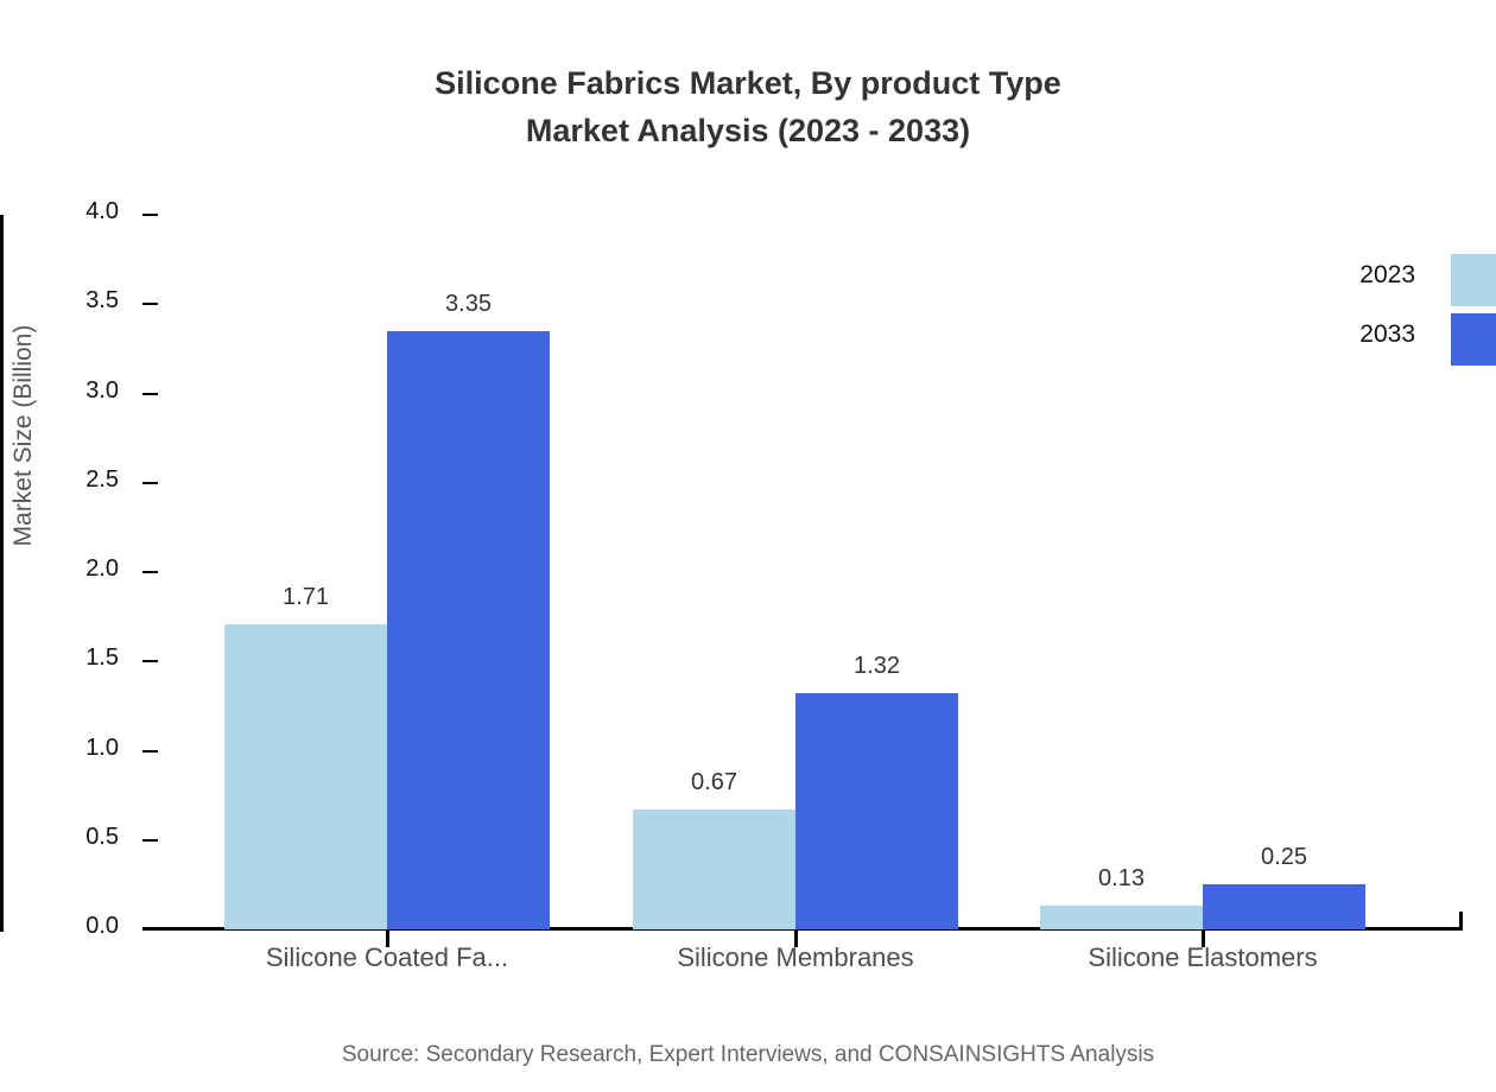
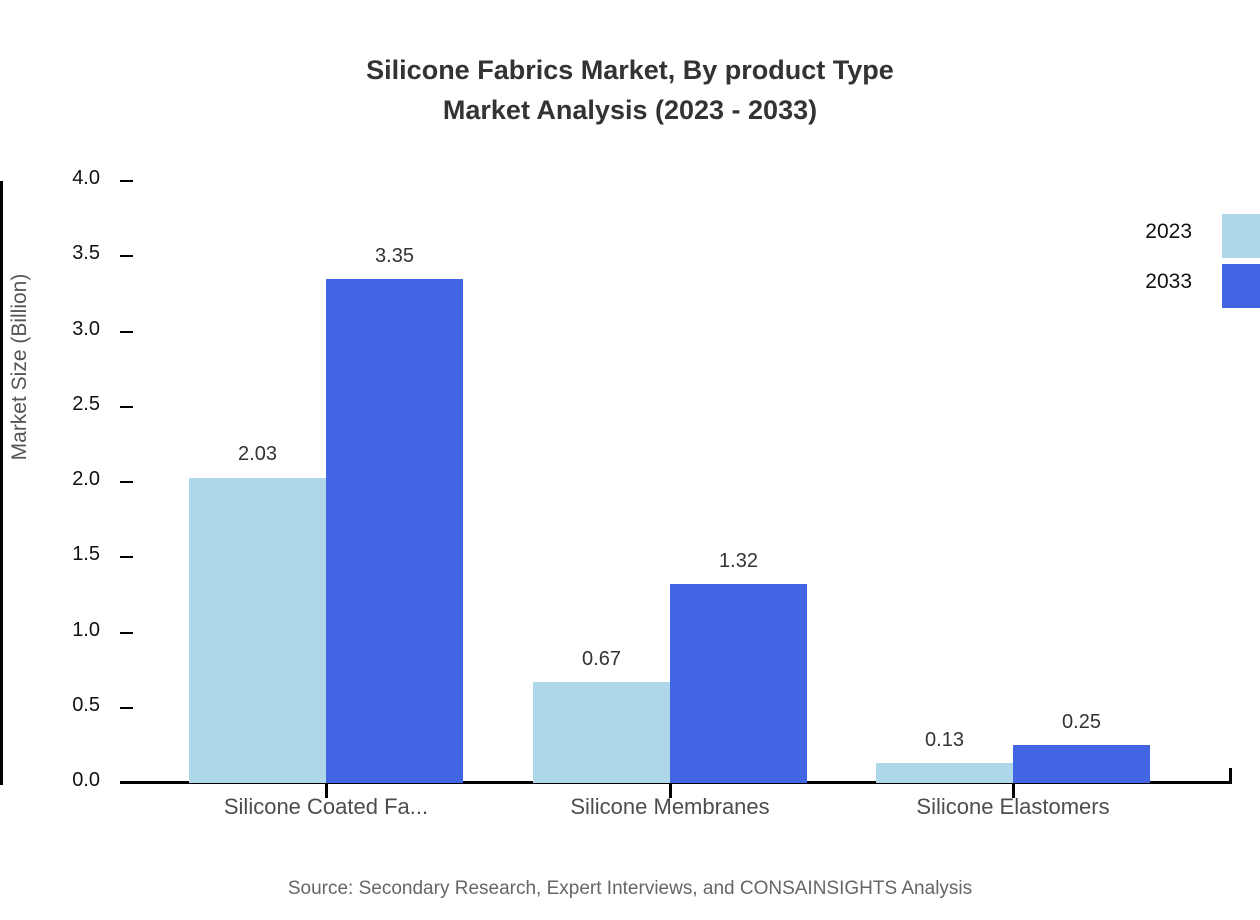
2023/Silicone Coated Fa...: 1.71 -> 2.03
